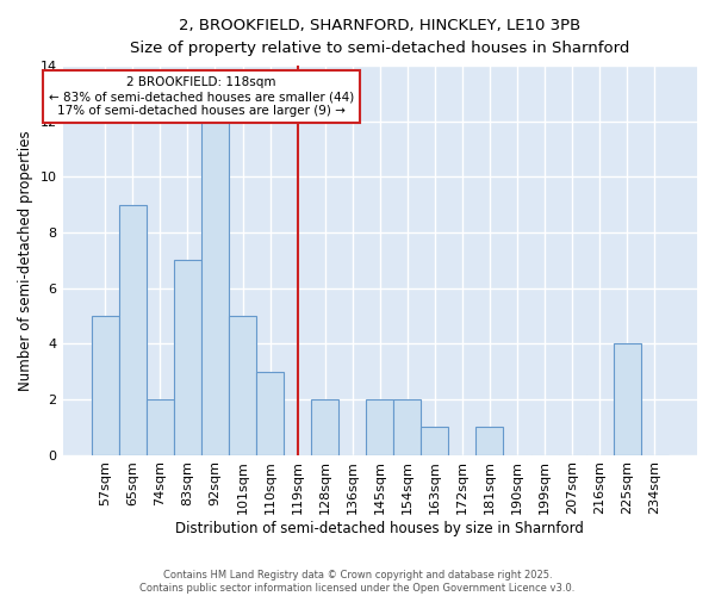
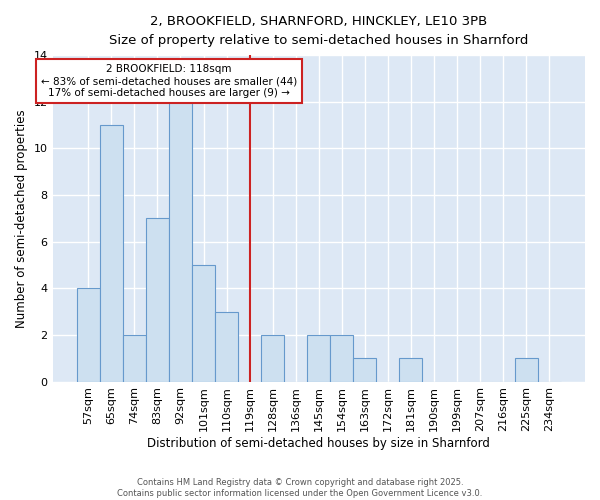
57sqm: 5 -> 4
65sqm: 9 -> 11
225sqm: 4 -> 1
